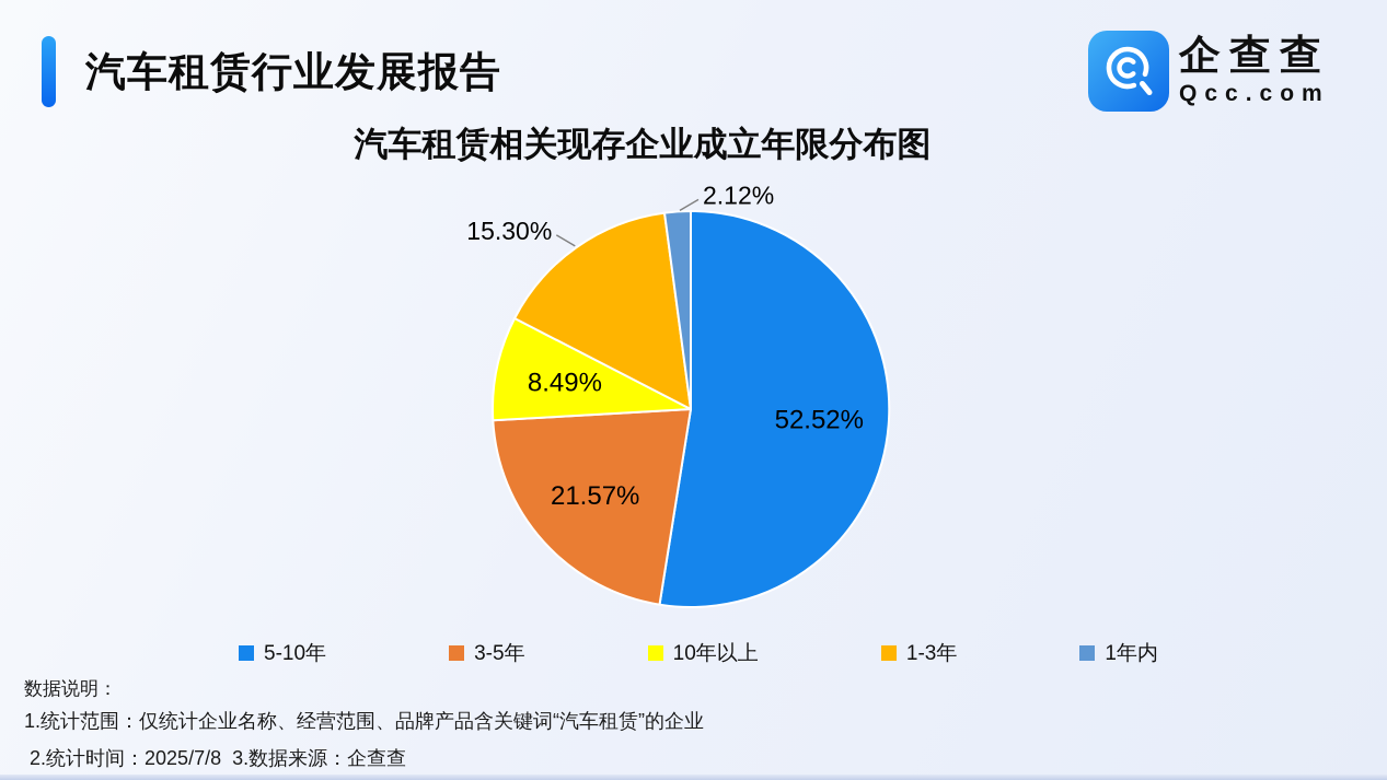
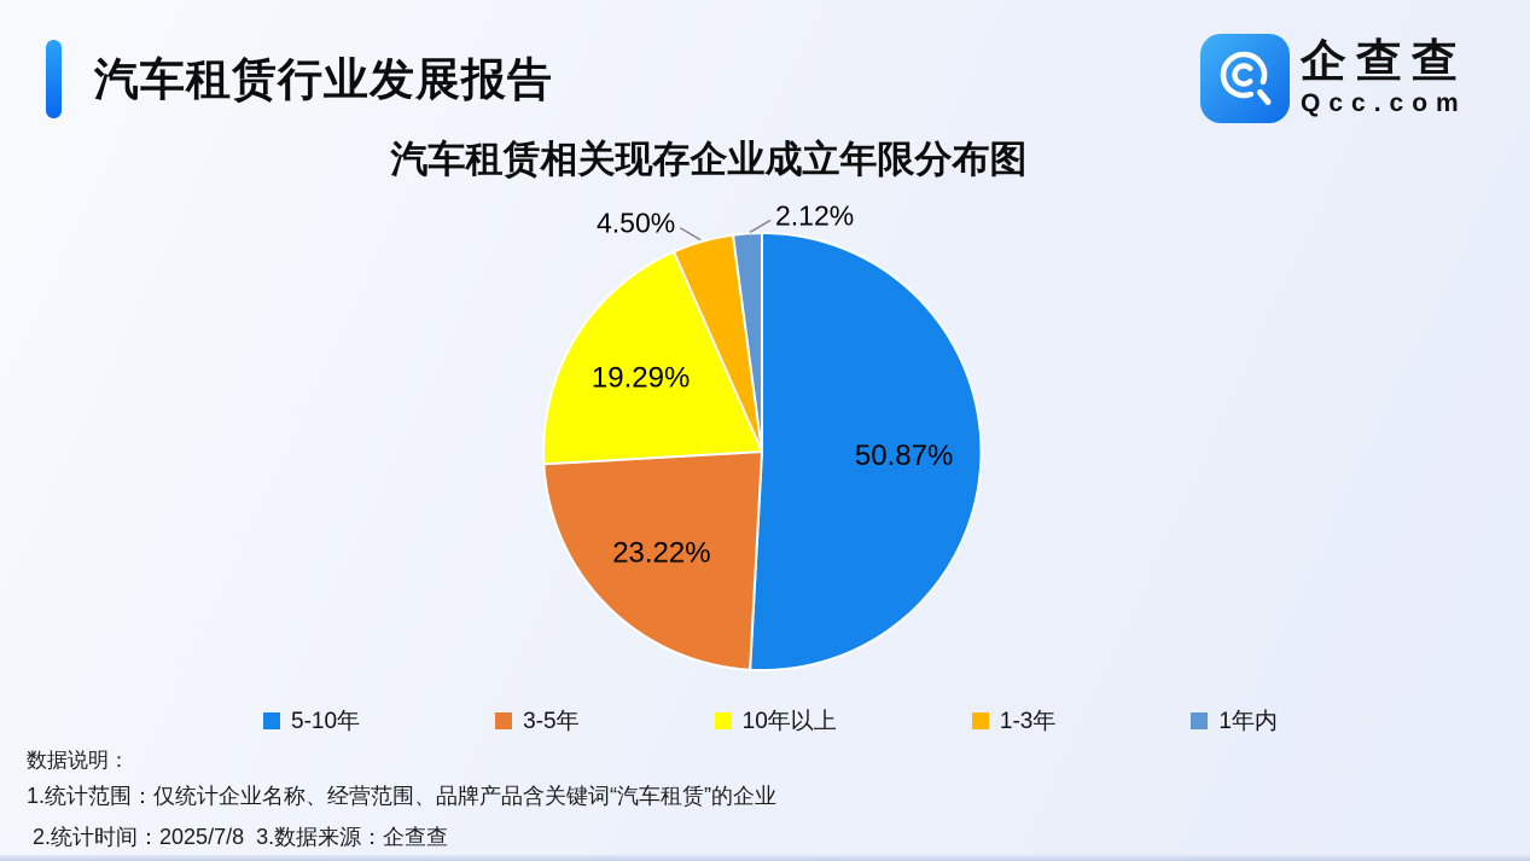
5-10年: 52.52% -> 50.87%
3-5年: 21.57% -> 23.22%
10年以上: 8.49% -> 19.29%
1-3年: 15.30% -> 4.50%
